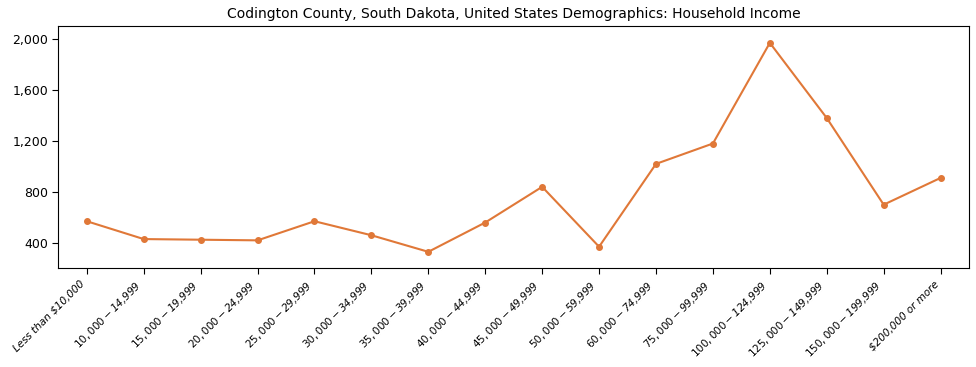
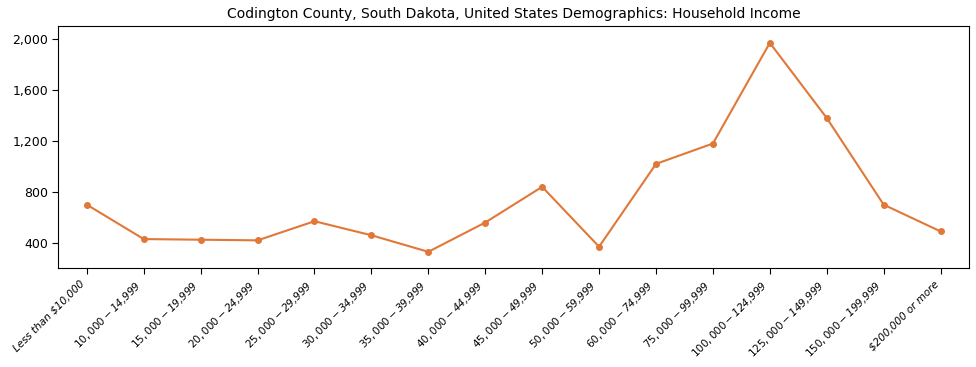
Less than $10,000: 570 -> 700
$200,000 or more: 910 -> 490
